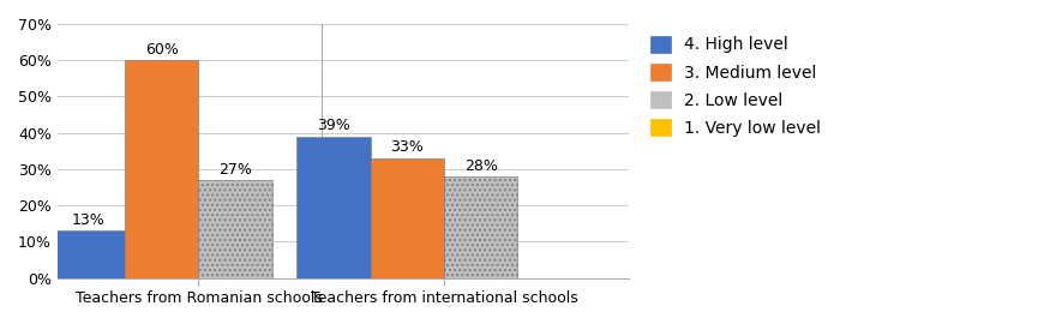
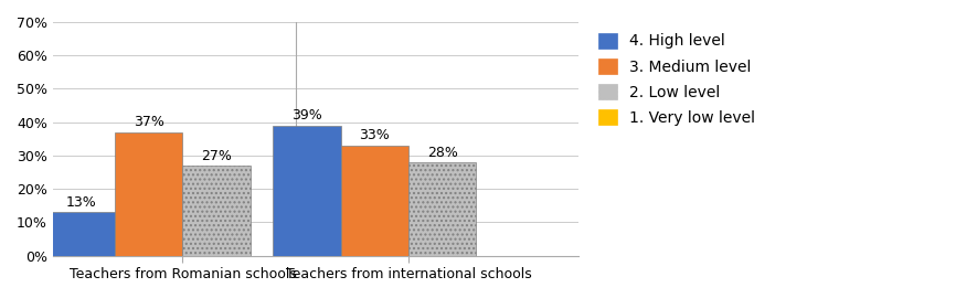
3. Medium level/Teachers from Romanian schools: 60% -> 37%
